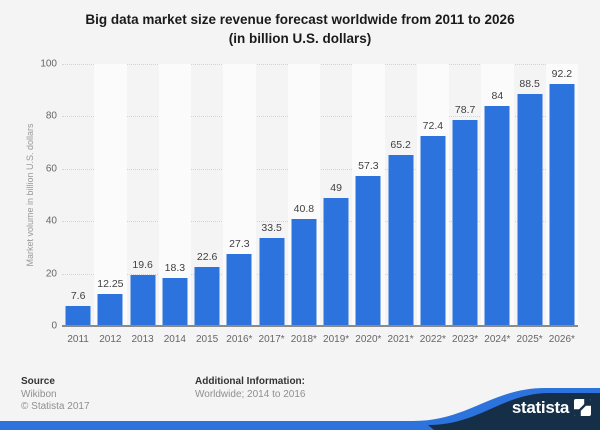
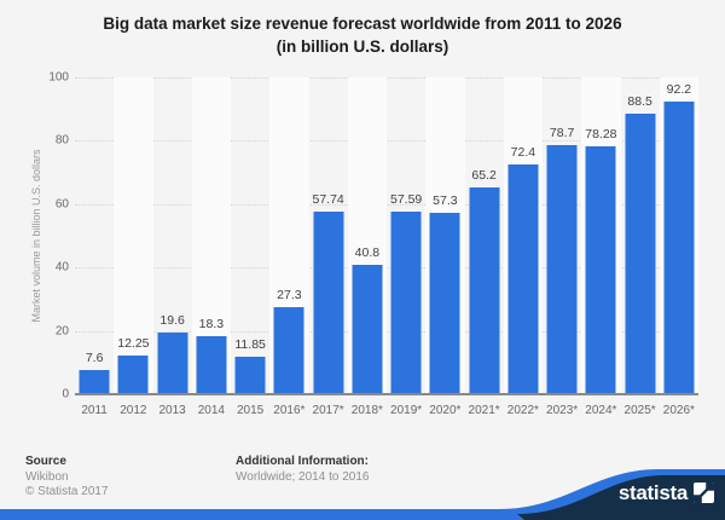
2015: 22.6 -> 11.85
2017*: 33.5 -> 57.74
2019*: 49 -> 57.59
2024*: 84 -> 78.28
